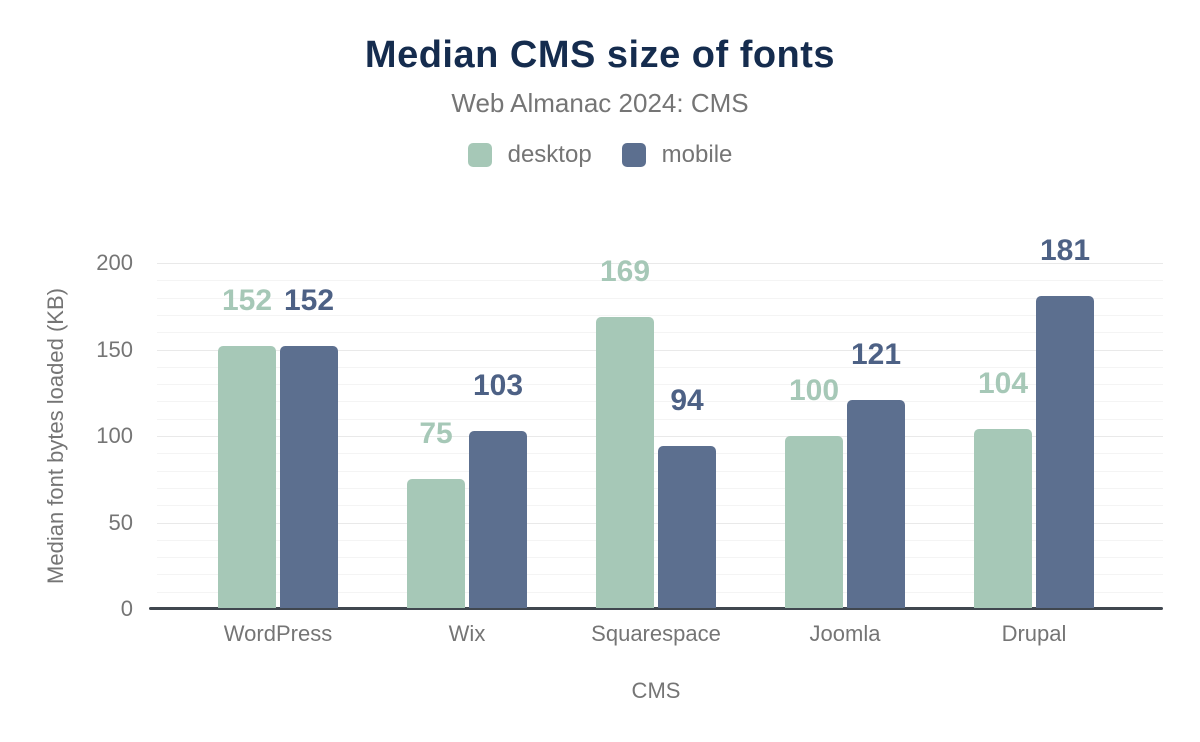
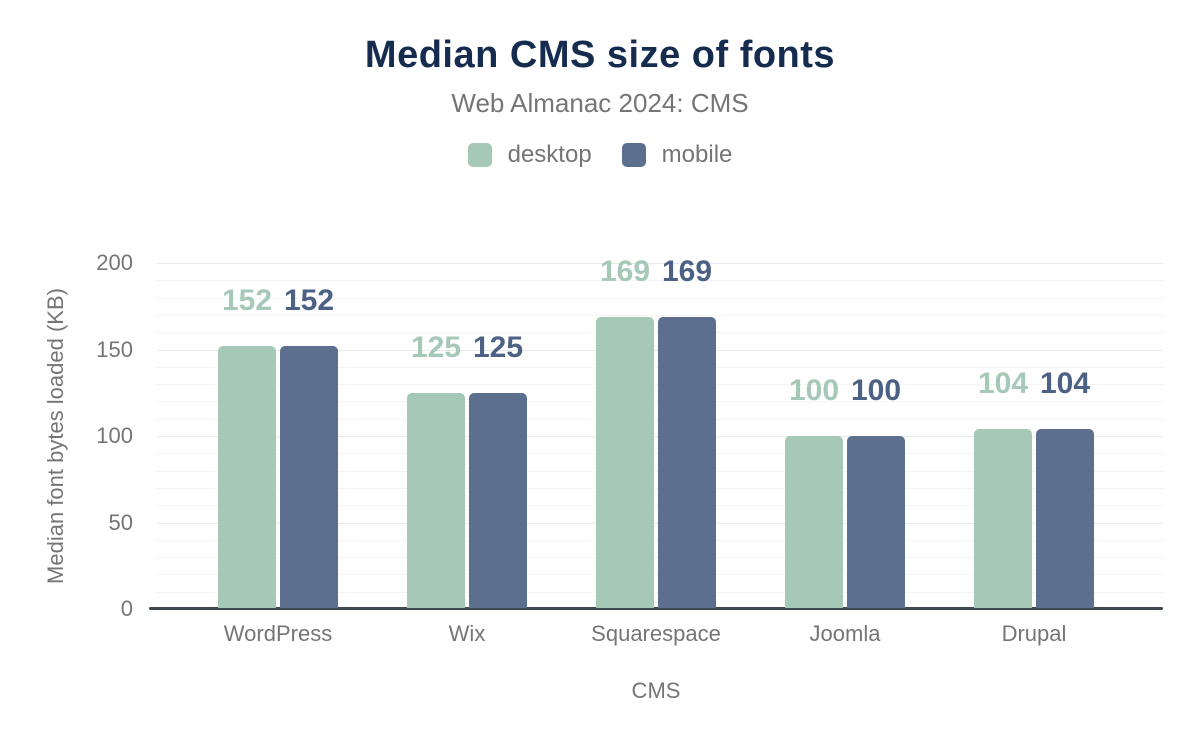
desktop/Wix: 75 -> 125
mobile/Wix: 103 -> 125
mobile/Squarespace: 94 -> 169
mobile/Joomla: 121 -> 100
mobile/Drupal: 181 -> 104
